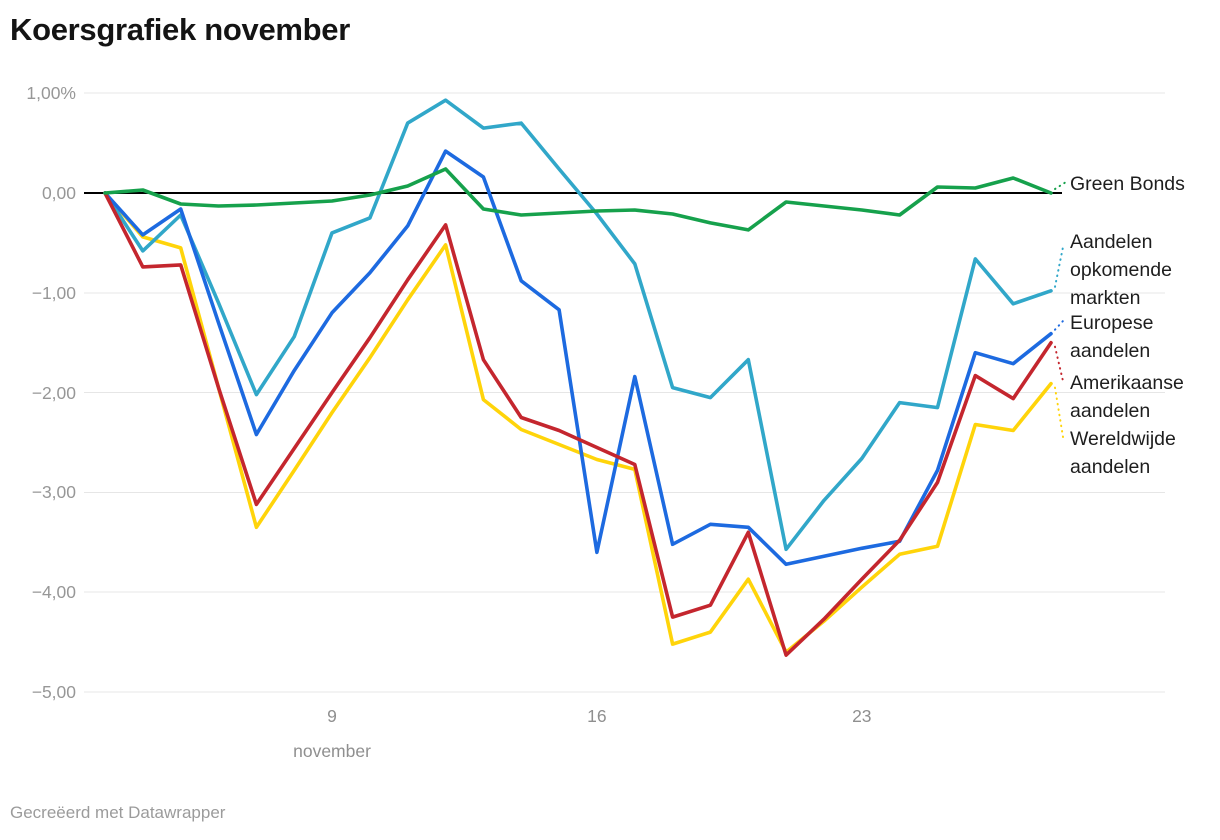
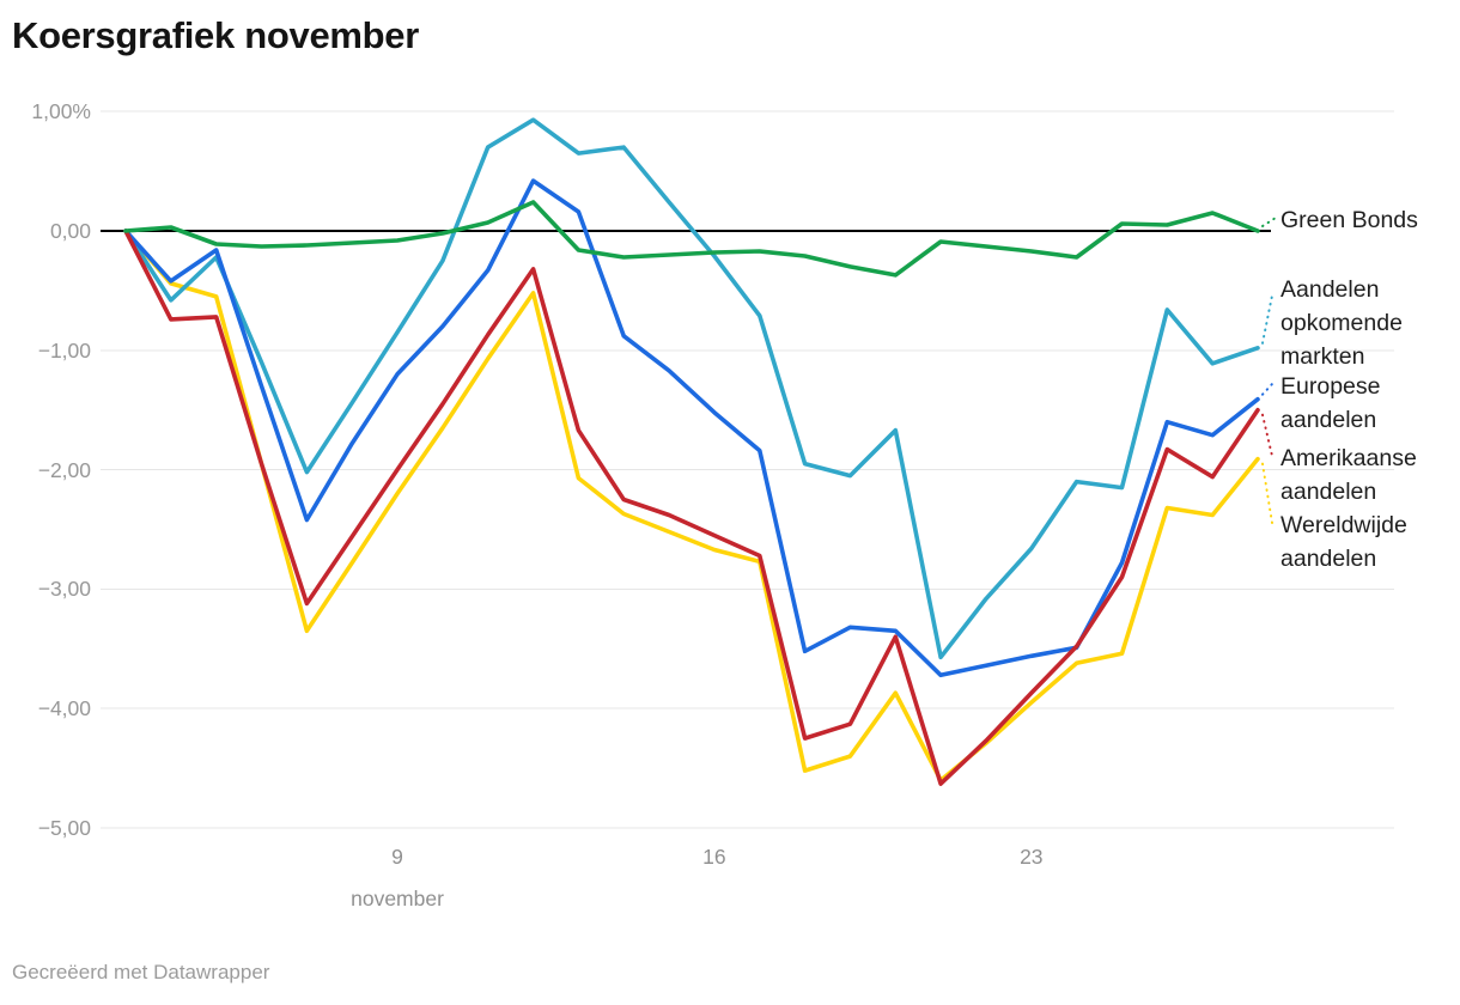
Aandelen opkomende markten/9: -0,4% -> -0,8%
Europese aandelen/16: -3,6% -> -1,5%
